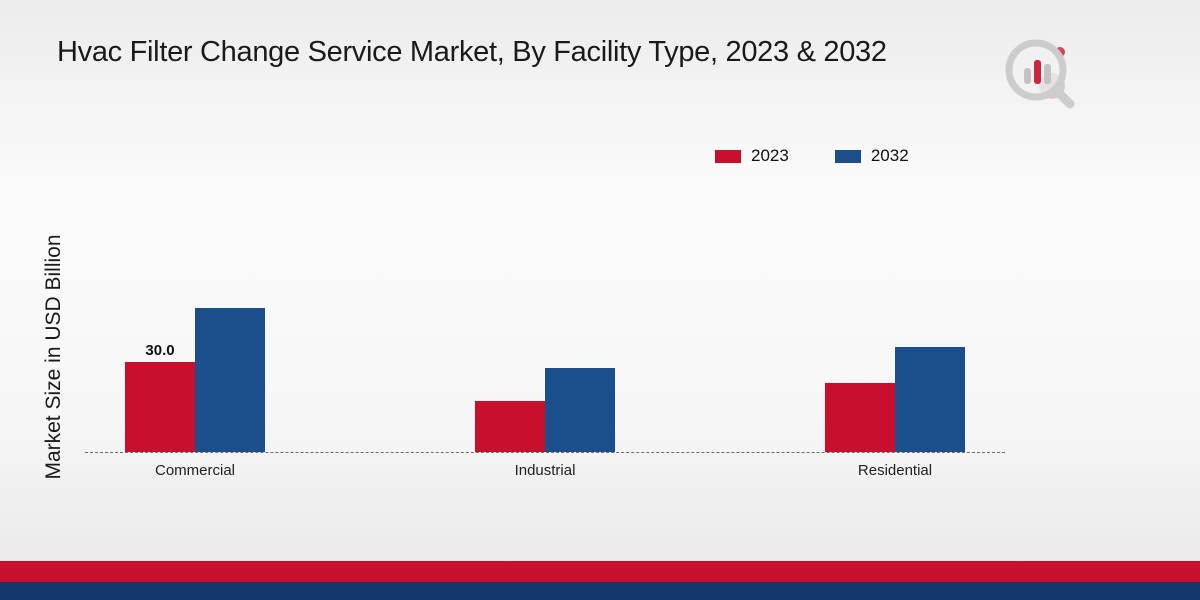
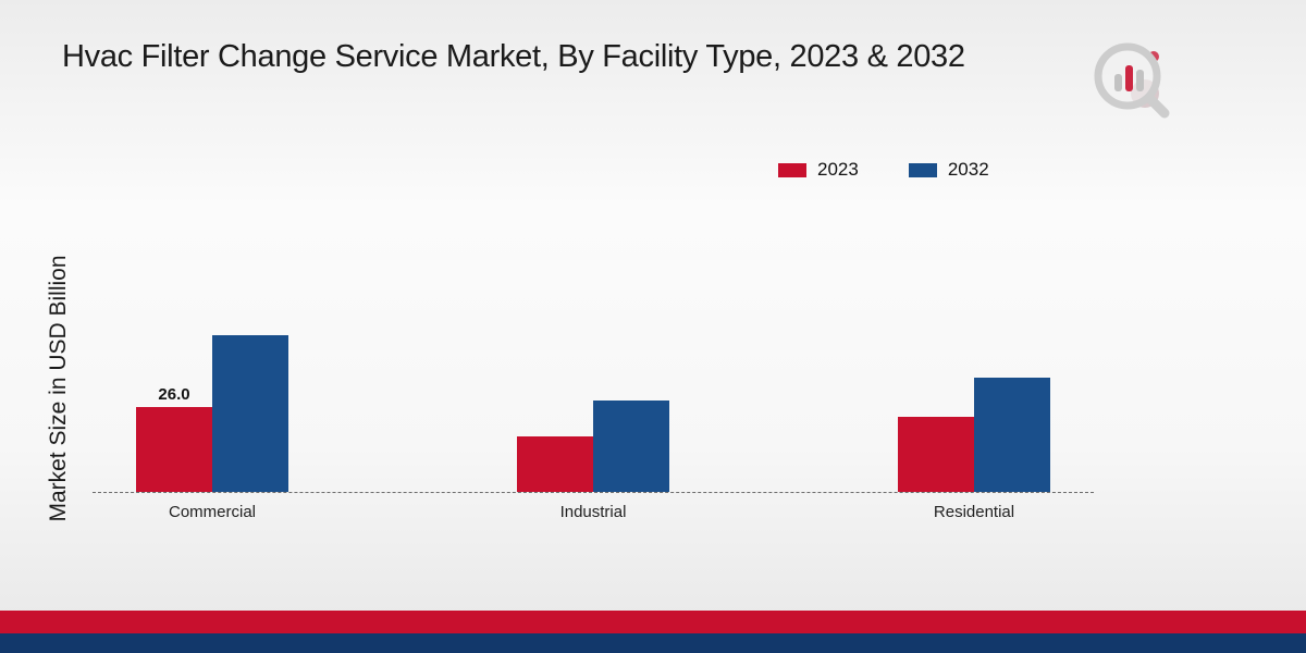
2023/Commercial: 30.0 -> 26.0
